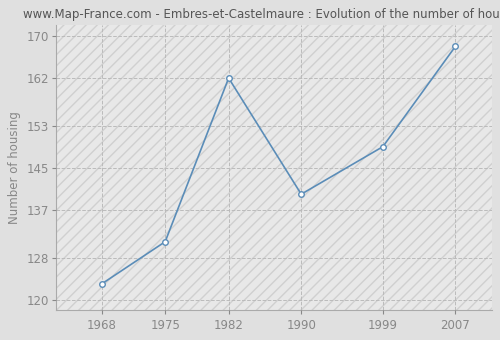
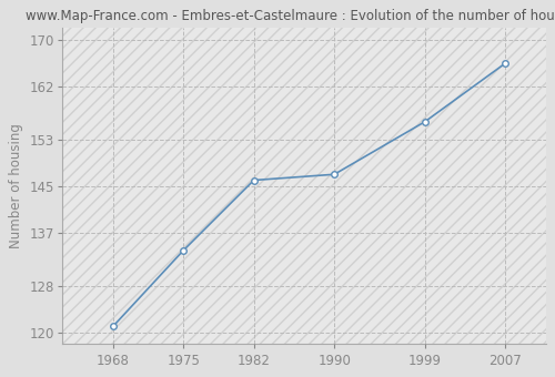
1968: 123 -> 121
1975: 131 -> 134
1982: 162 -> 146
1990: 140 -> 147
1999: 149 -> 156
2007: 168 -> 166
